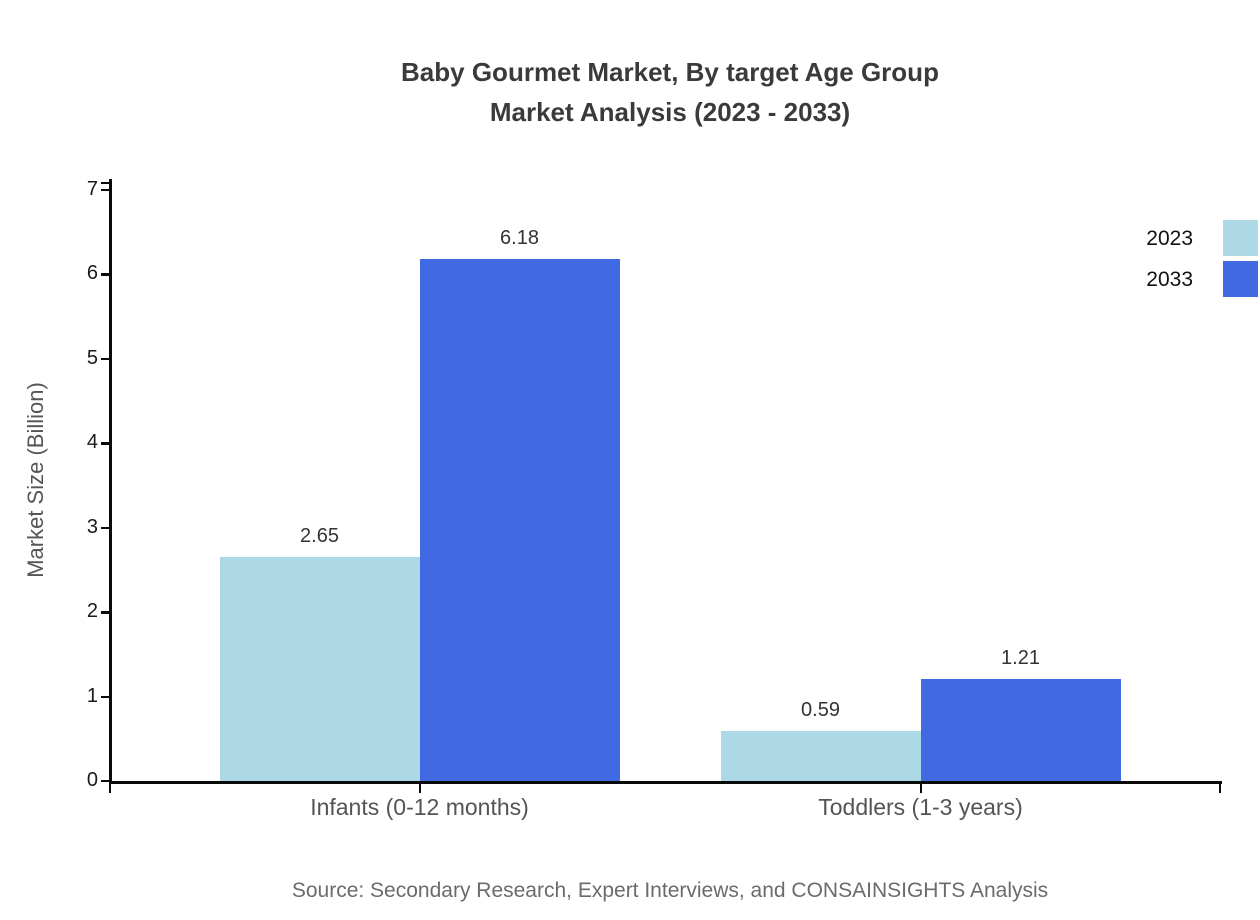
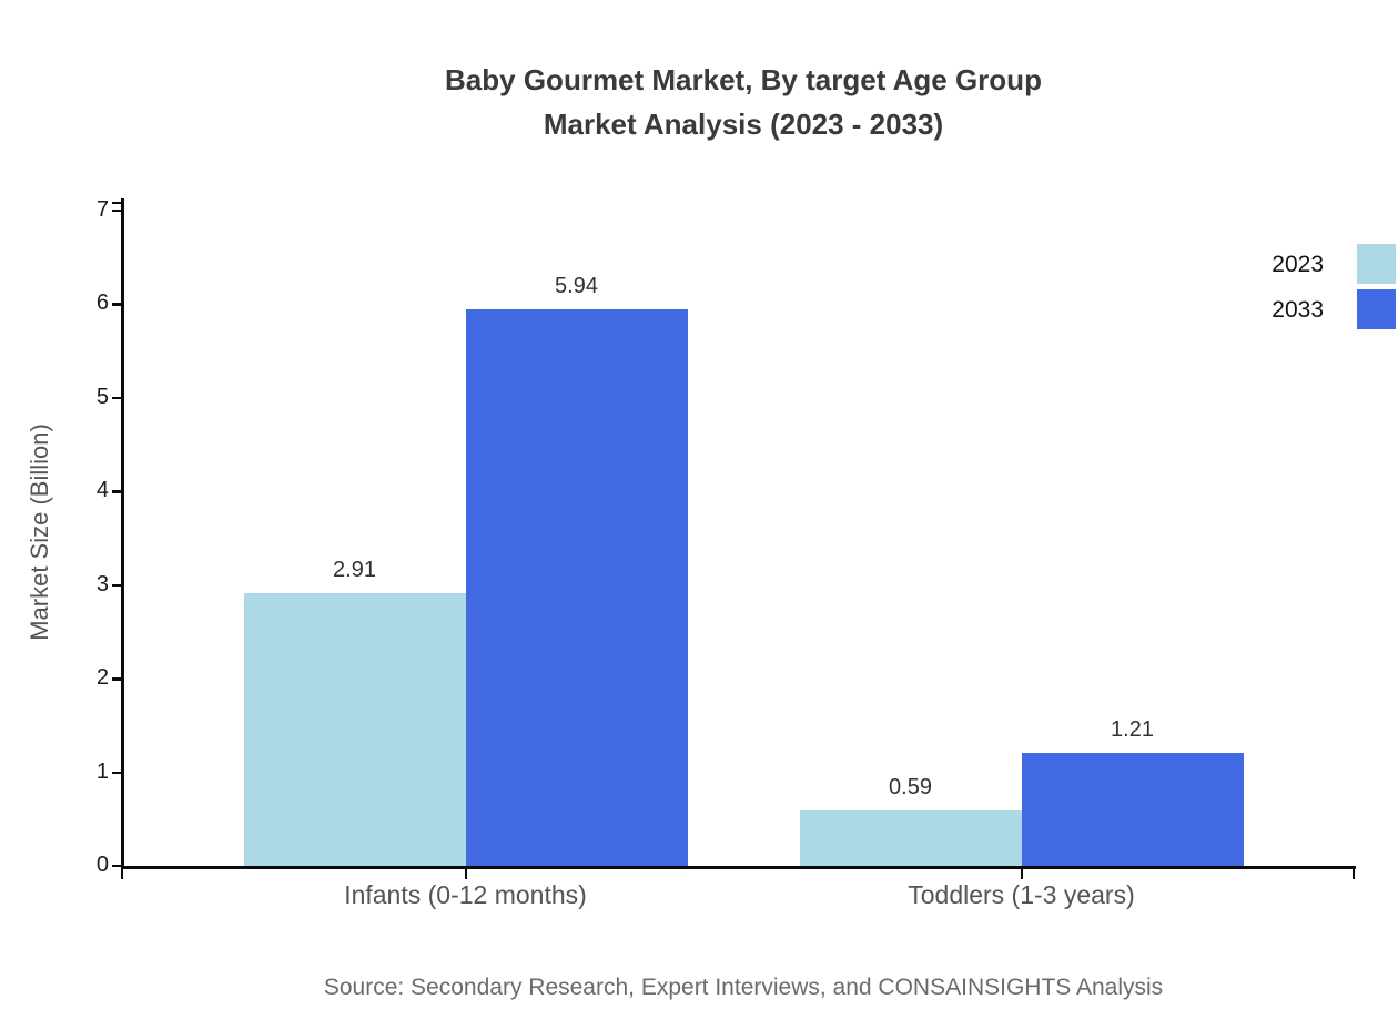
2023/Infants (0-12 months): 2.65 -> 2.91
2033/Infants (0-12 months): 6.18 -> 5.94
